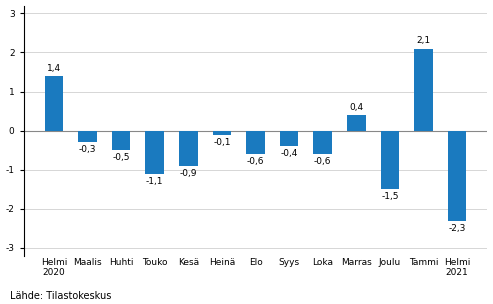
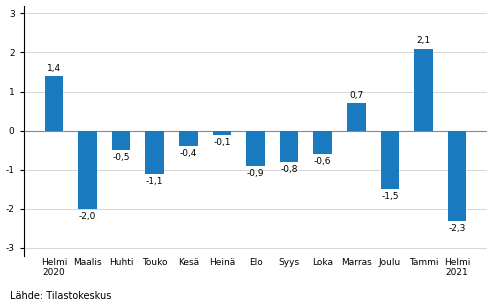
Maalis: -0,3 -> -2,0
Kesä: -0,9 -> -0,4
Elo: -0,6 -> -0,9
Syys: -0,4 -> -0,8
Marras: 0,4 -> 0,7
